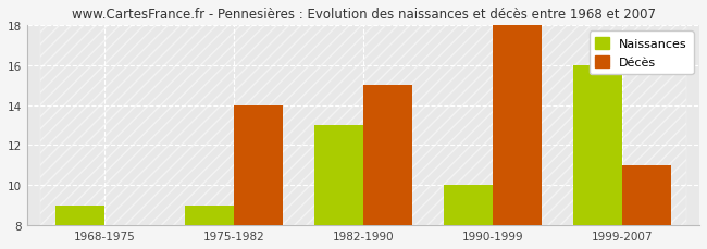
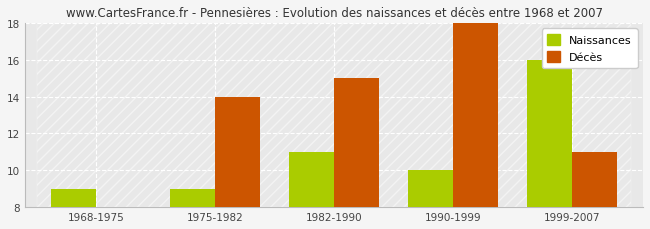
Naissances/1982-1990: 13 -> 11
